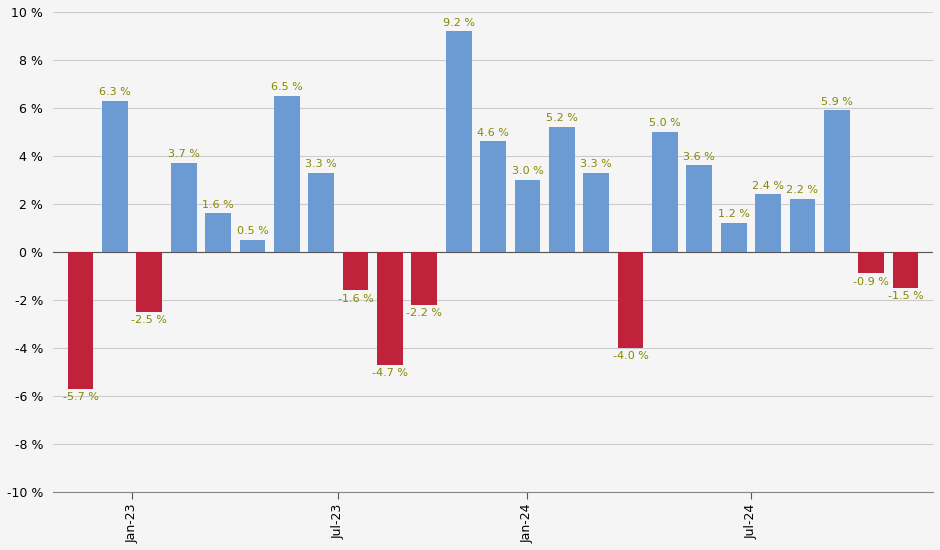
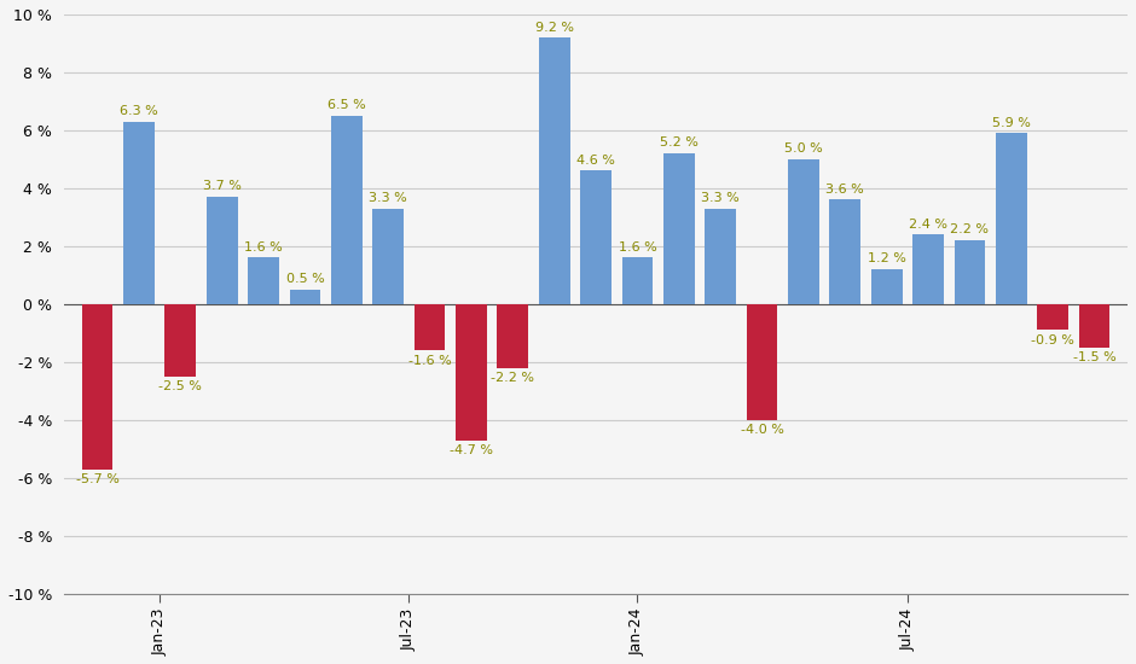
Jan-24: 3.0 -> 1.6
